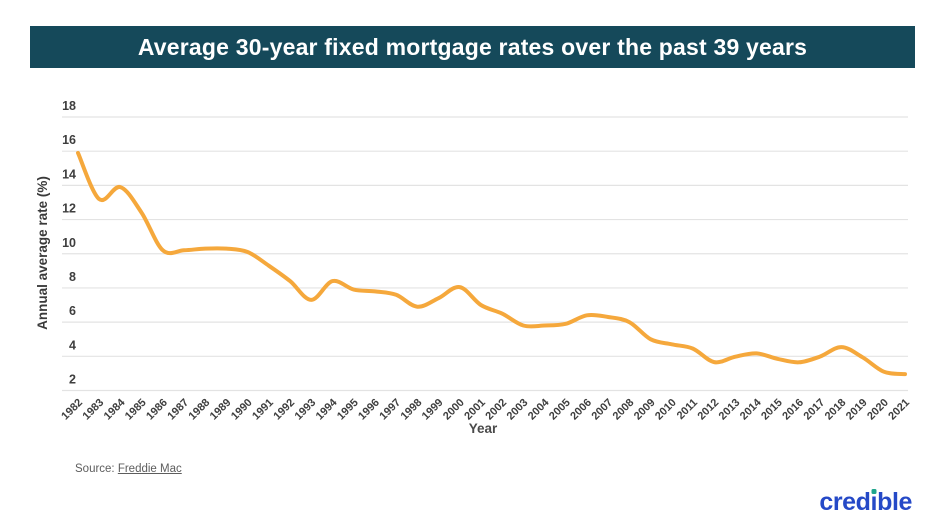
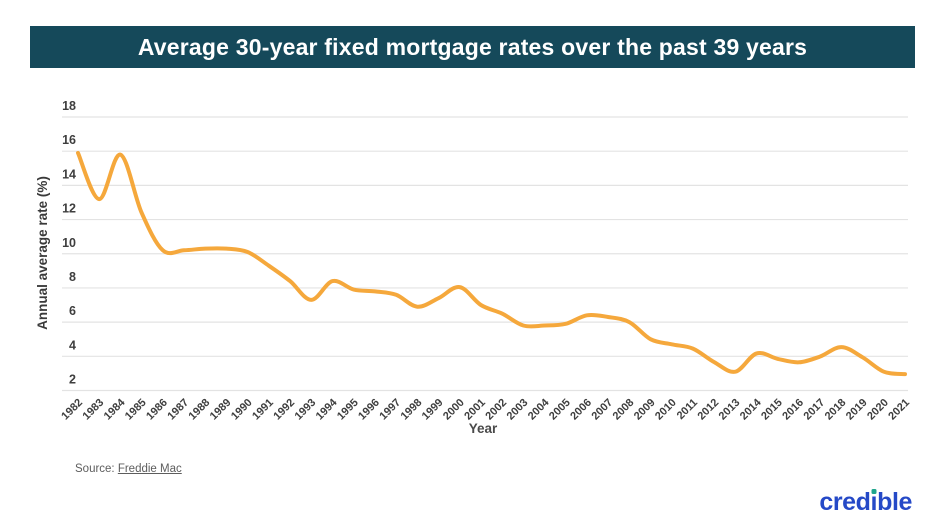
1984: 13.9 -> 15.8
2013: 4.0 -> 3.1
